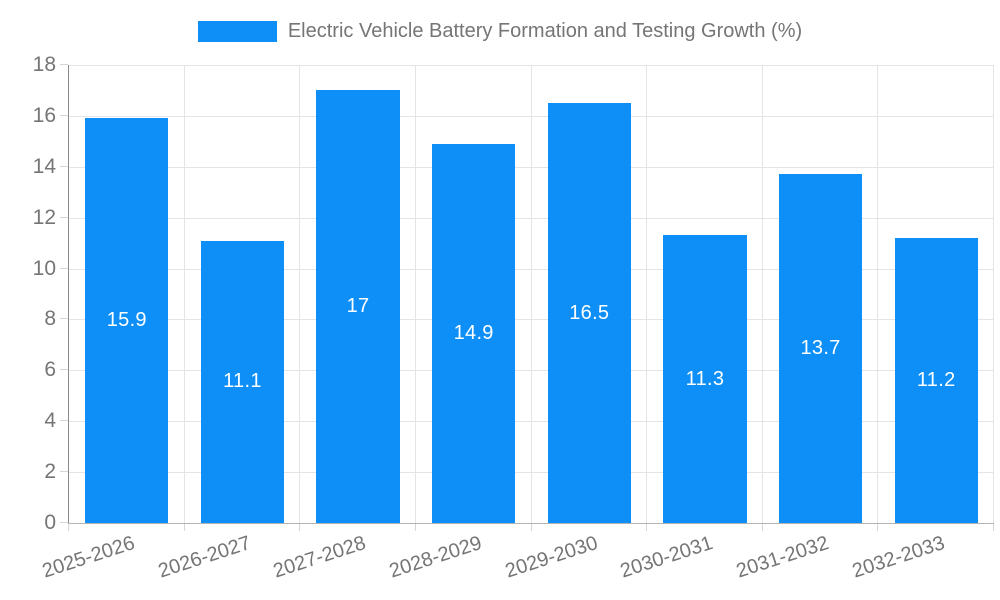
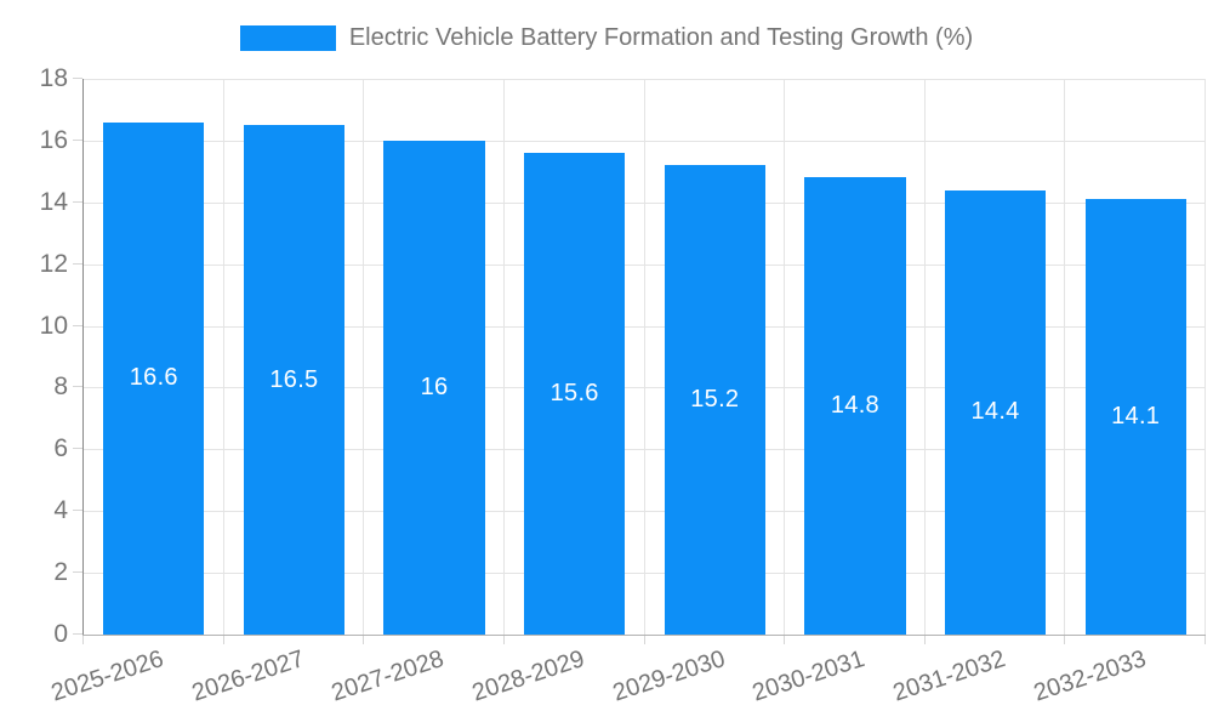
2025-2026: 15.9 -> 16.6
2026-2027: 11.1 -> 16.5
2027-2028: 17 -> 16
2028-2029: 14.9 -> 15.6
2029-2030: 16.5 -> 15.2
2030-2031: 11.3 -> 14.8
2031-2032: 13.7 -> 14.4
2032-2033: 11.2 -> 14.1
